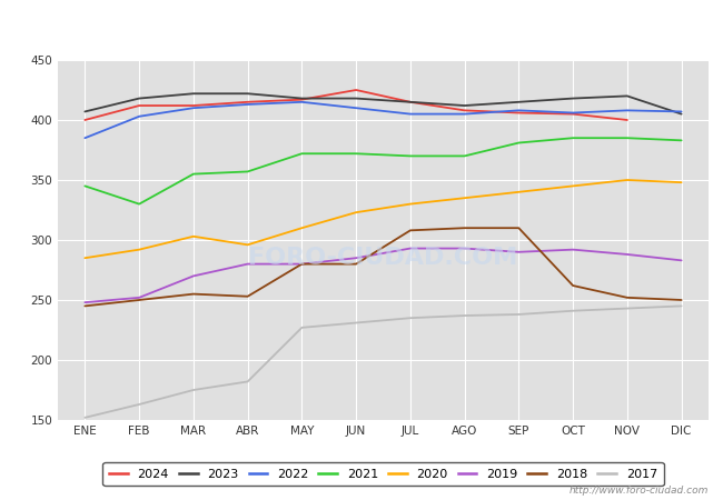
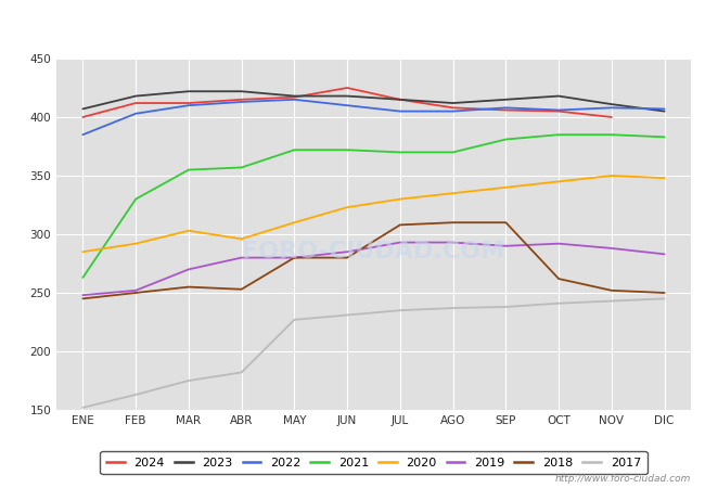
2021/ENE: 345 -> 263
2023/NOV: 420 -> 411
